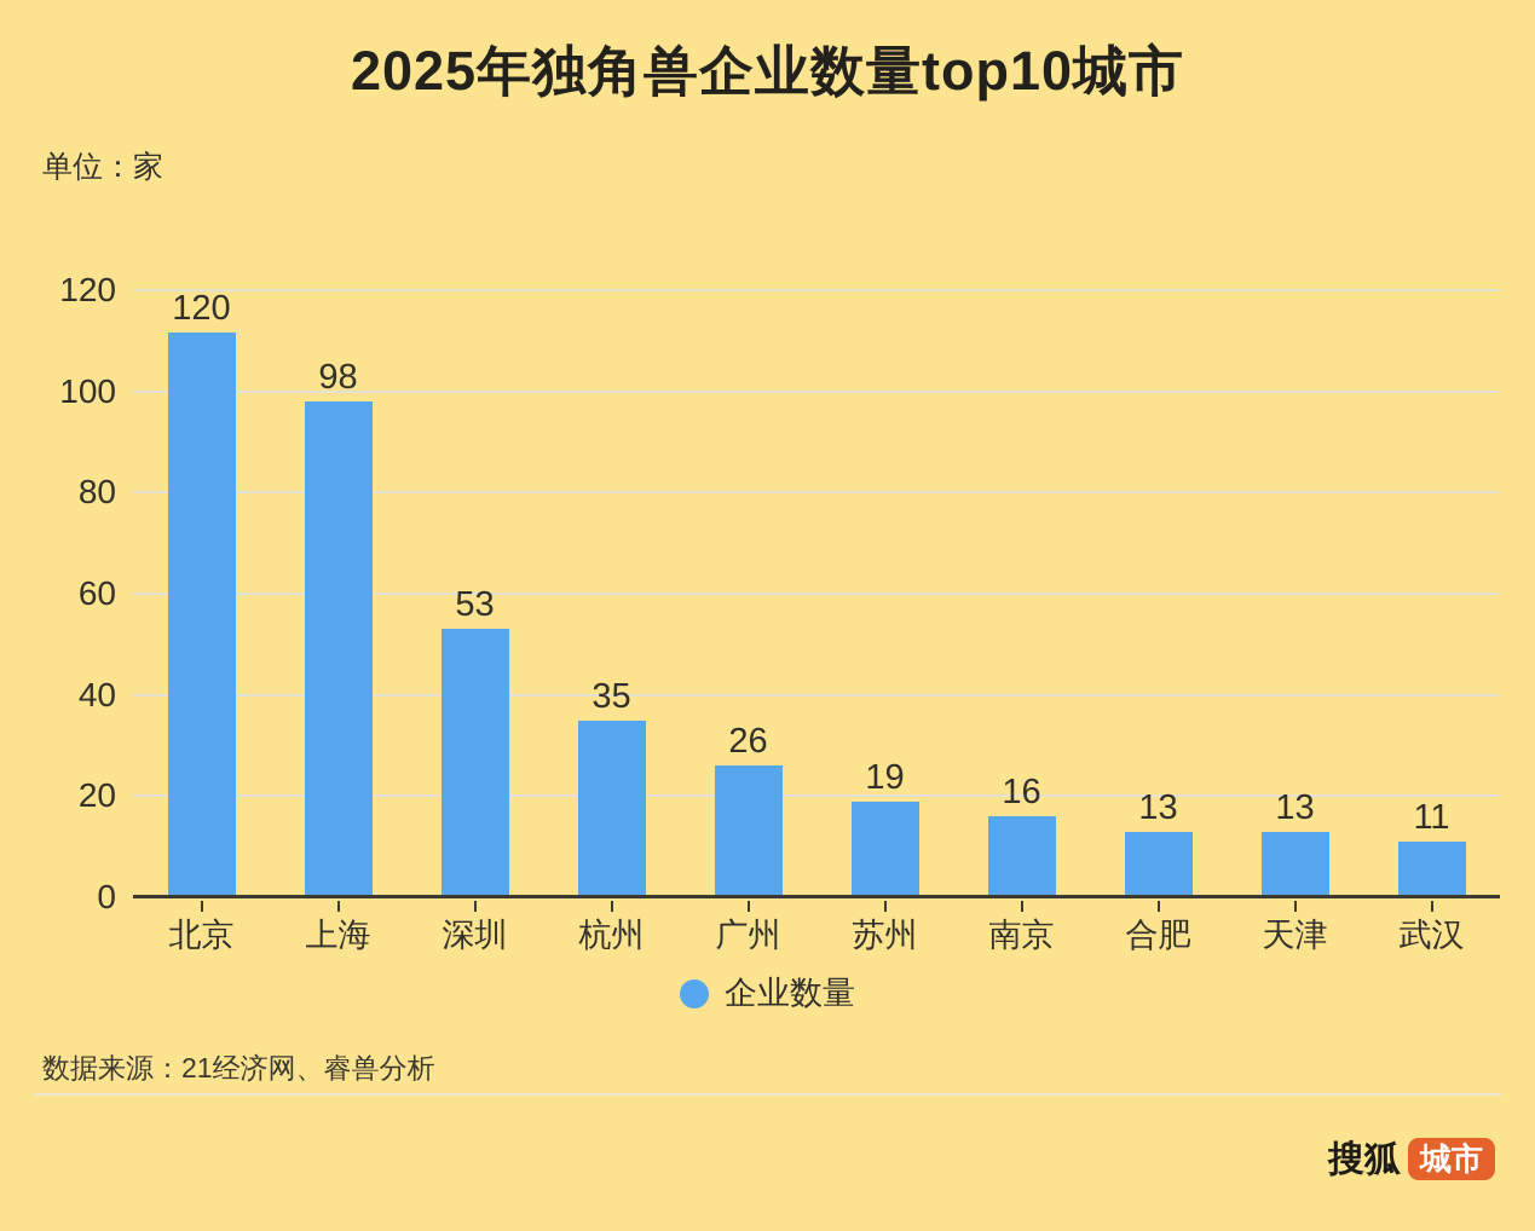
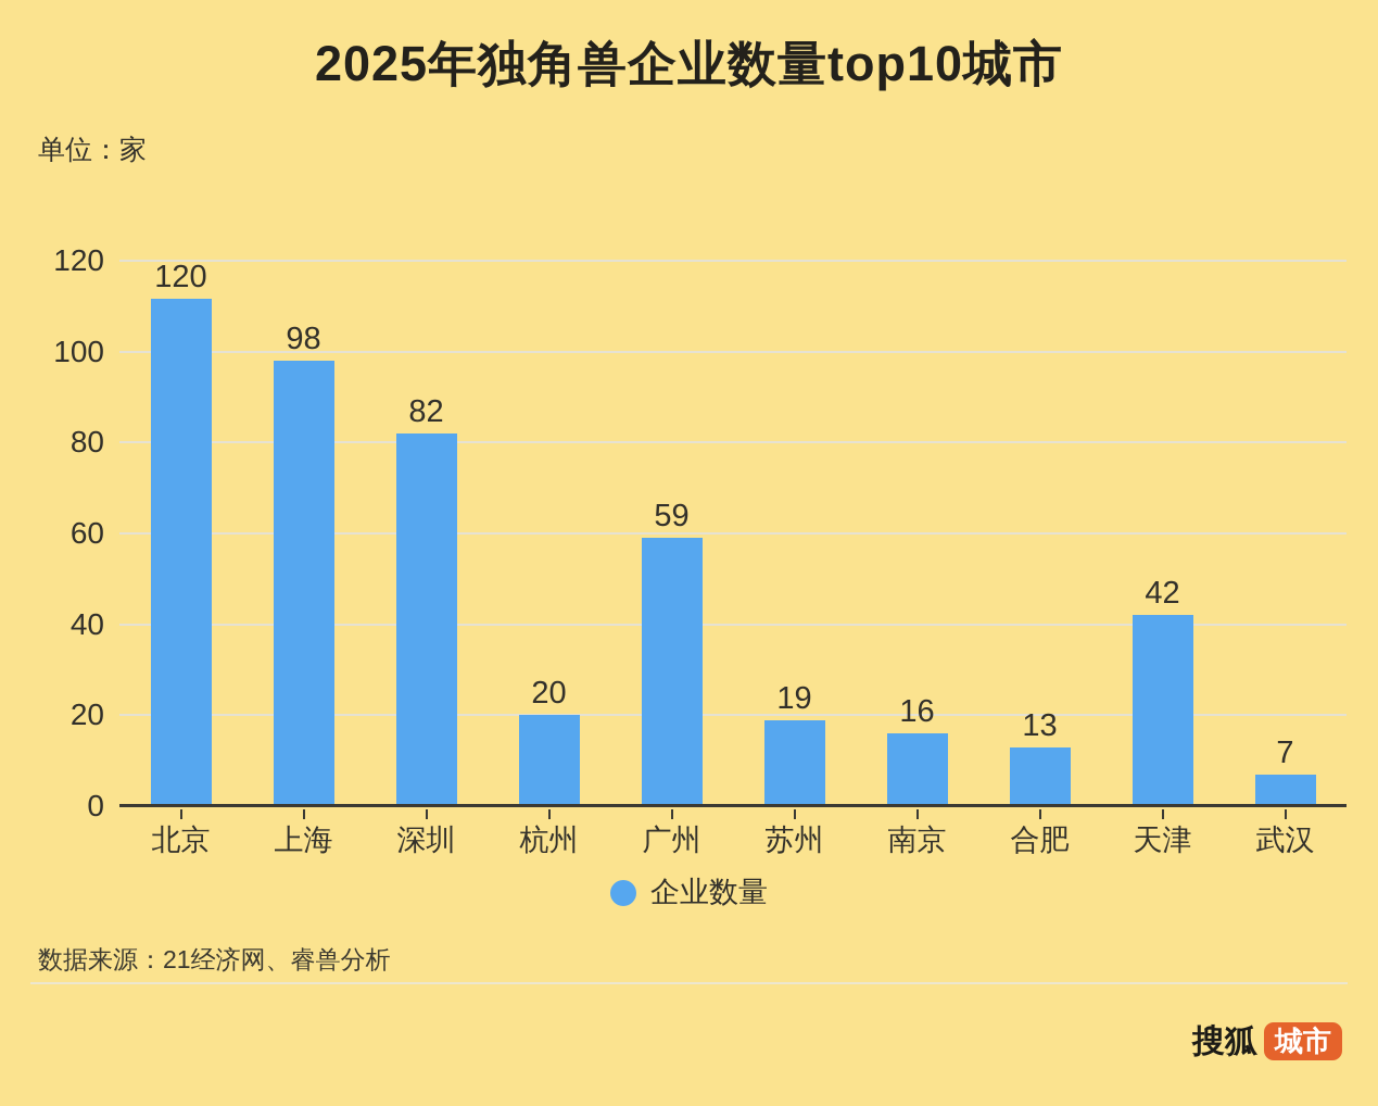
深圳: 53 -> 82
杭州: 35 -> 20
广州: 26 -> 59
天津: 13 -> 42
武汉: 11 -> 7
